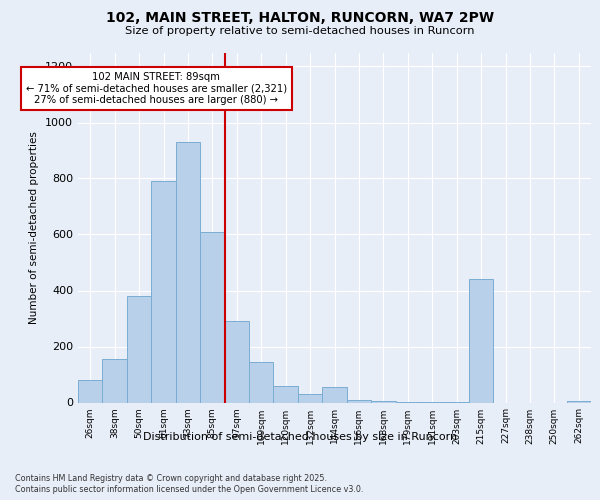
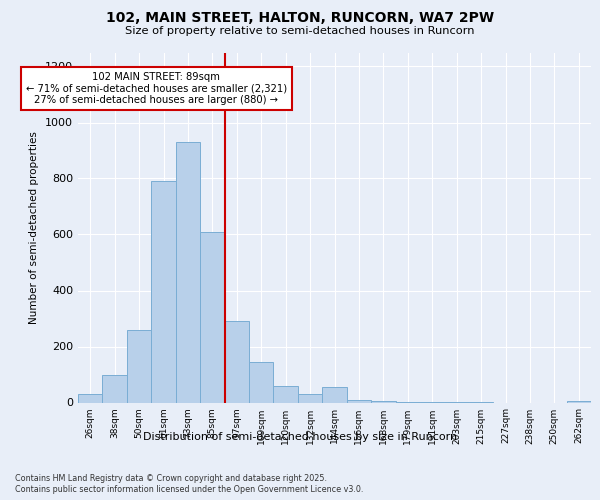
26sqm: 80 -> 30
38sqm: 155 -> 100
50sqm: 380 -> 260
215sqm: 440 -> 1
